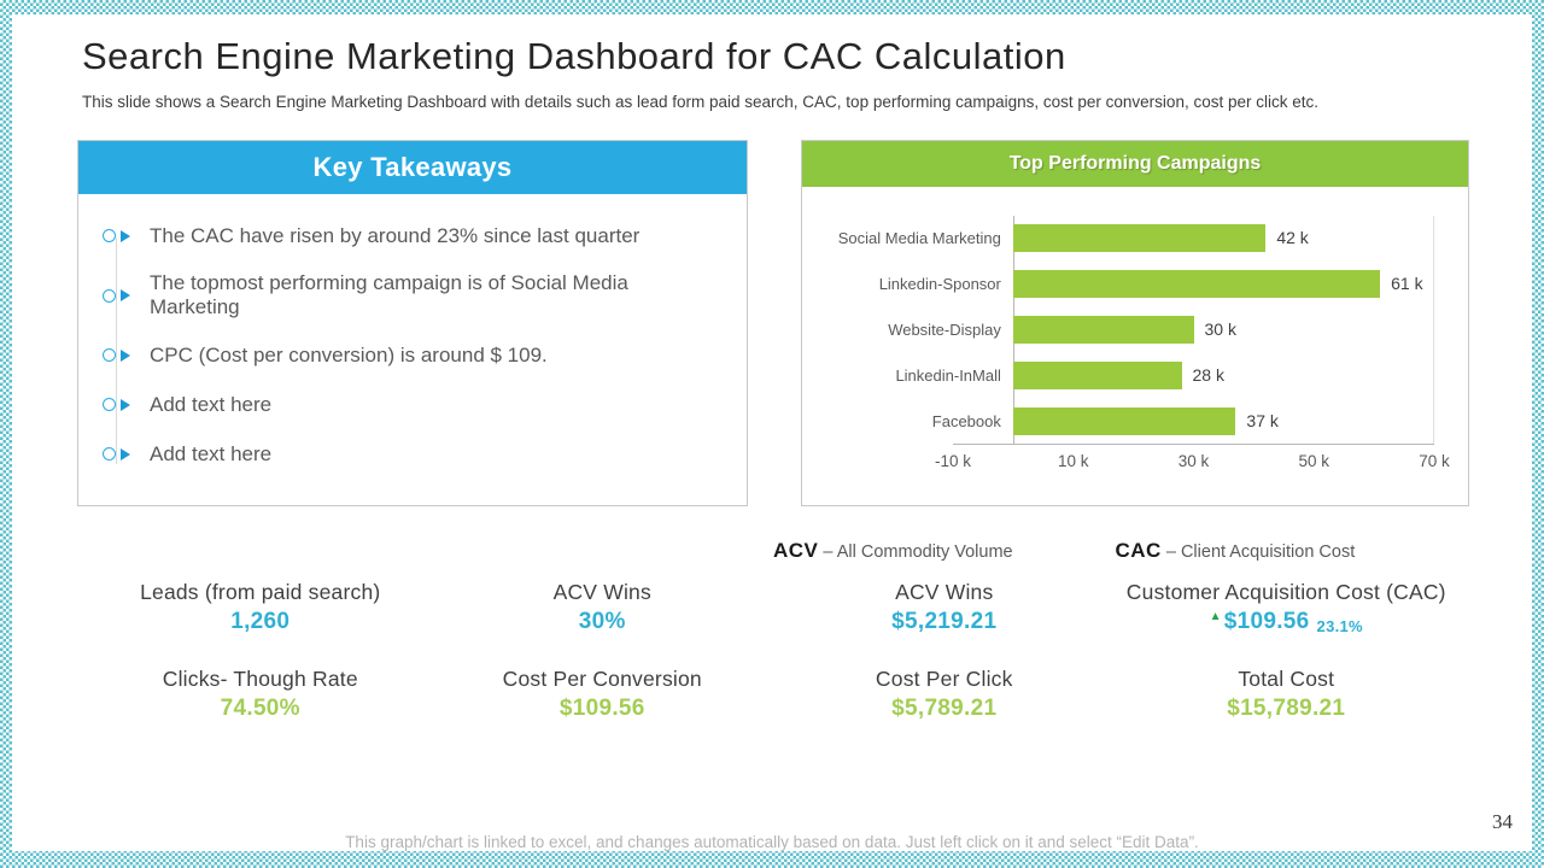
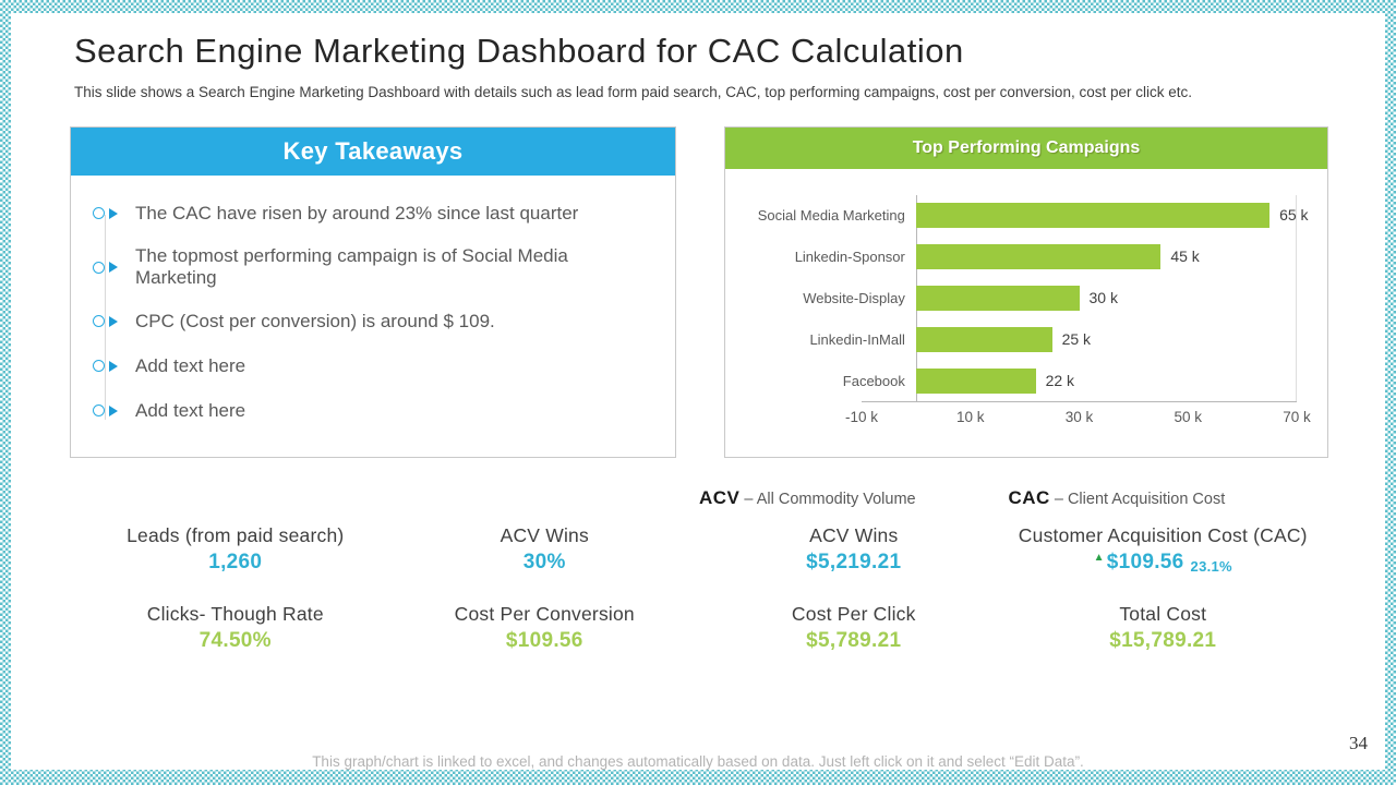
Social Media Marketing: 42 -> 65
Linkedin-Sponsor: 61 -> 45
Linkedin-InMall: 28 -> 25
Facebook: 37 -> 22
